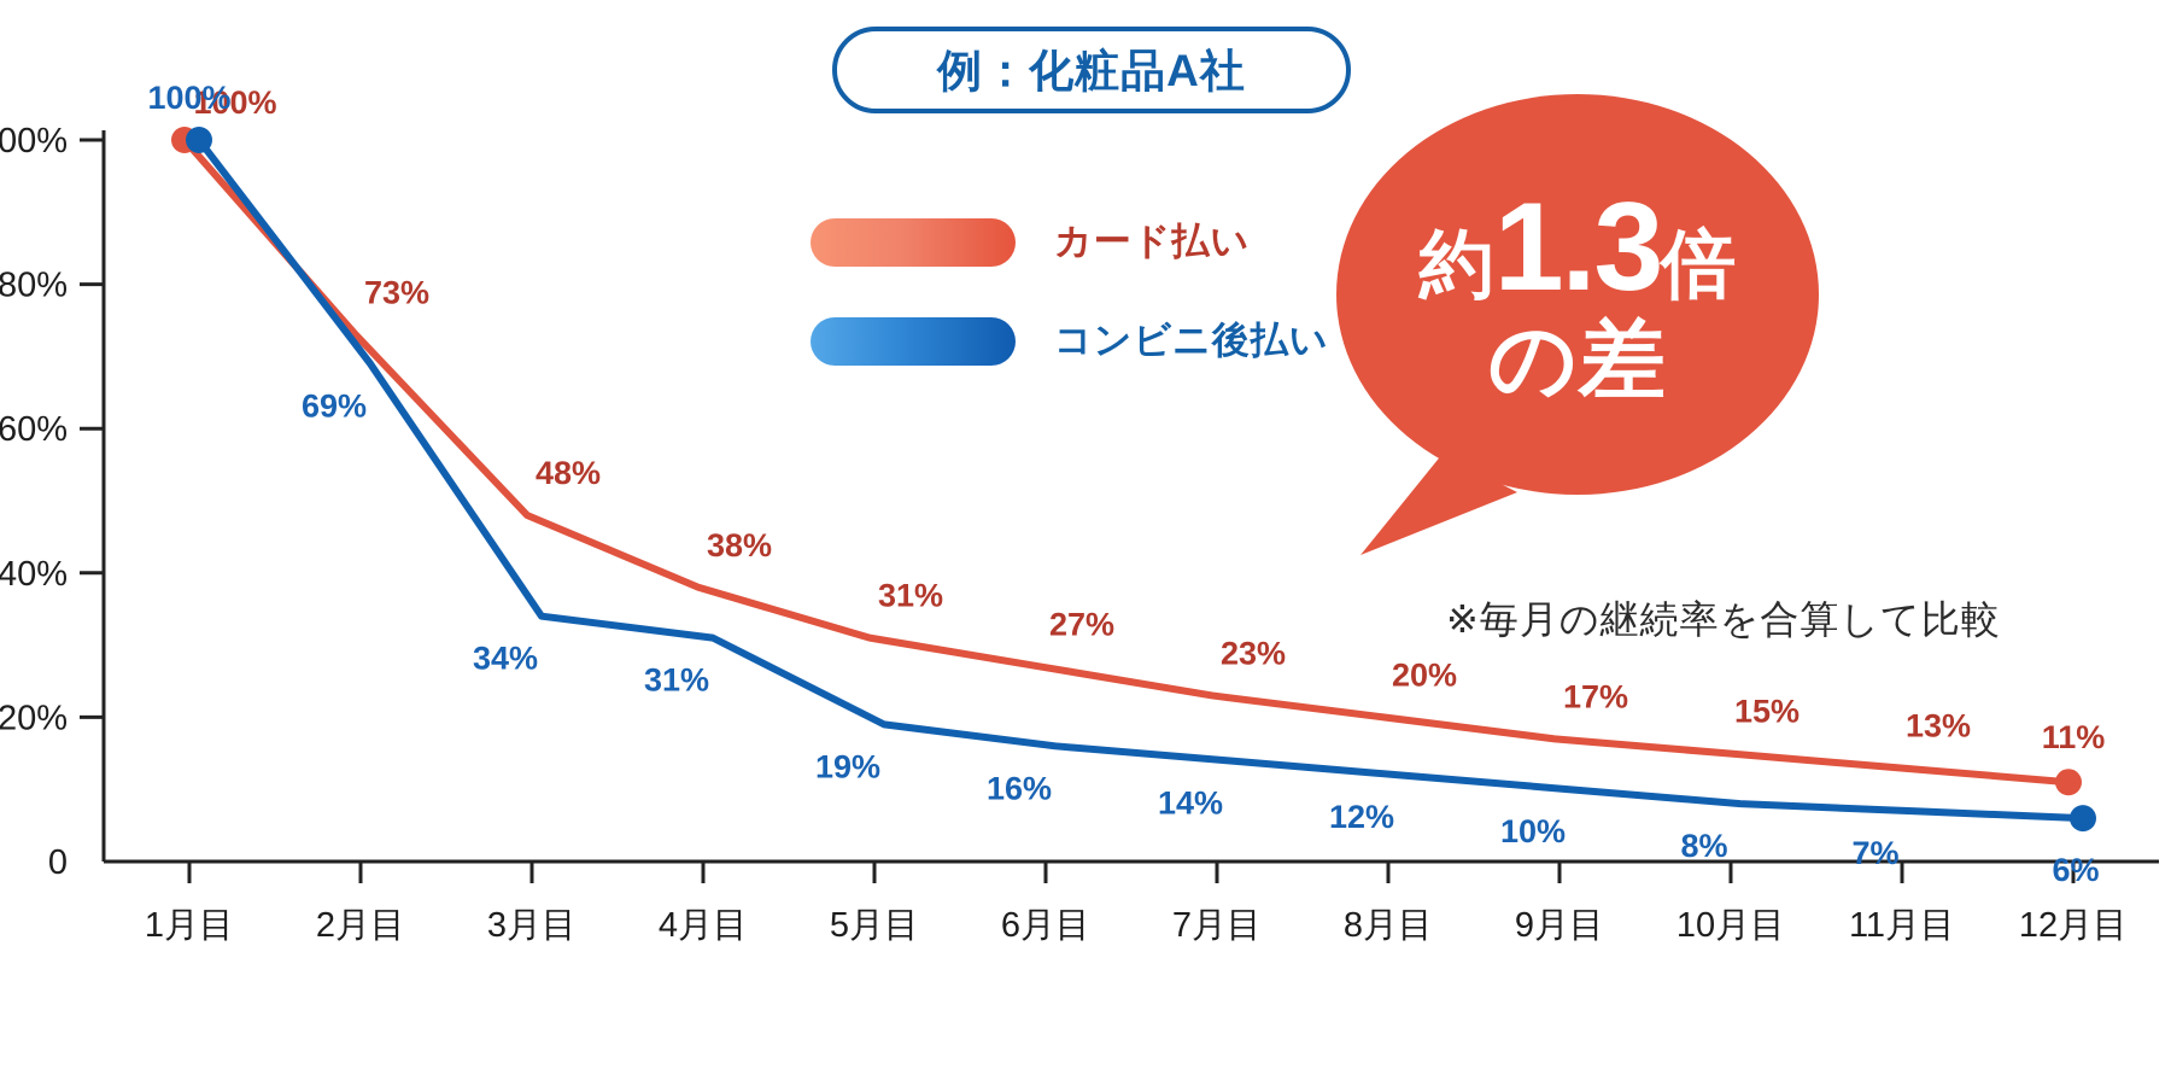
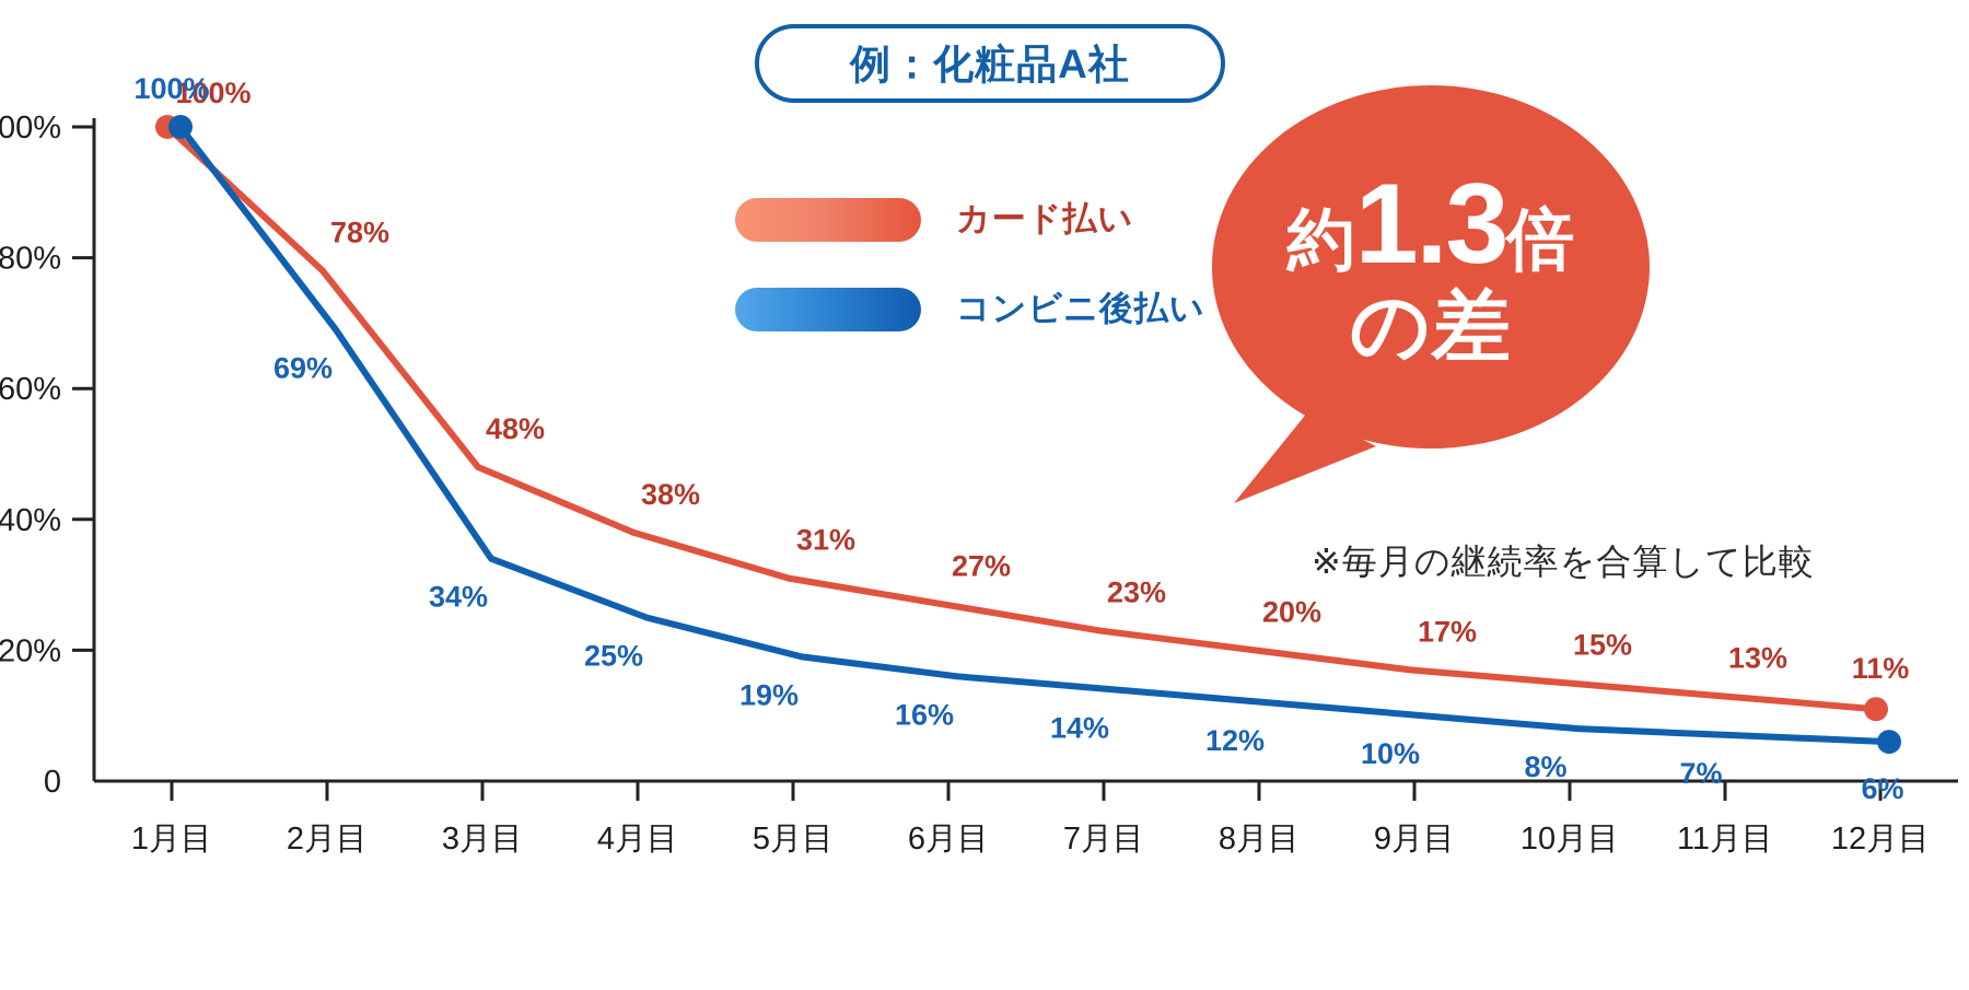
カード払い/2月目: 73% -> 78%
コンビニ後払い/4月目: 31% -> 25%
